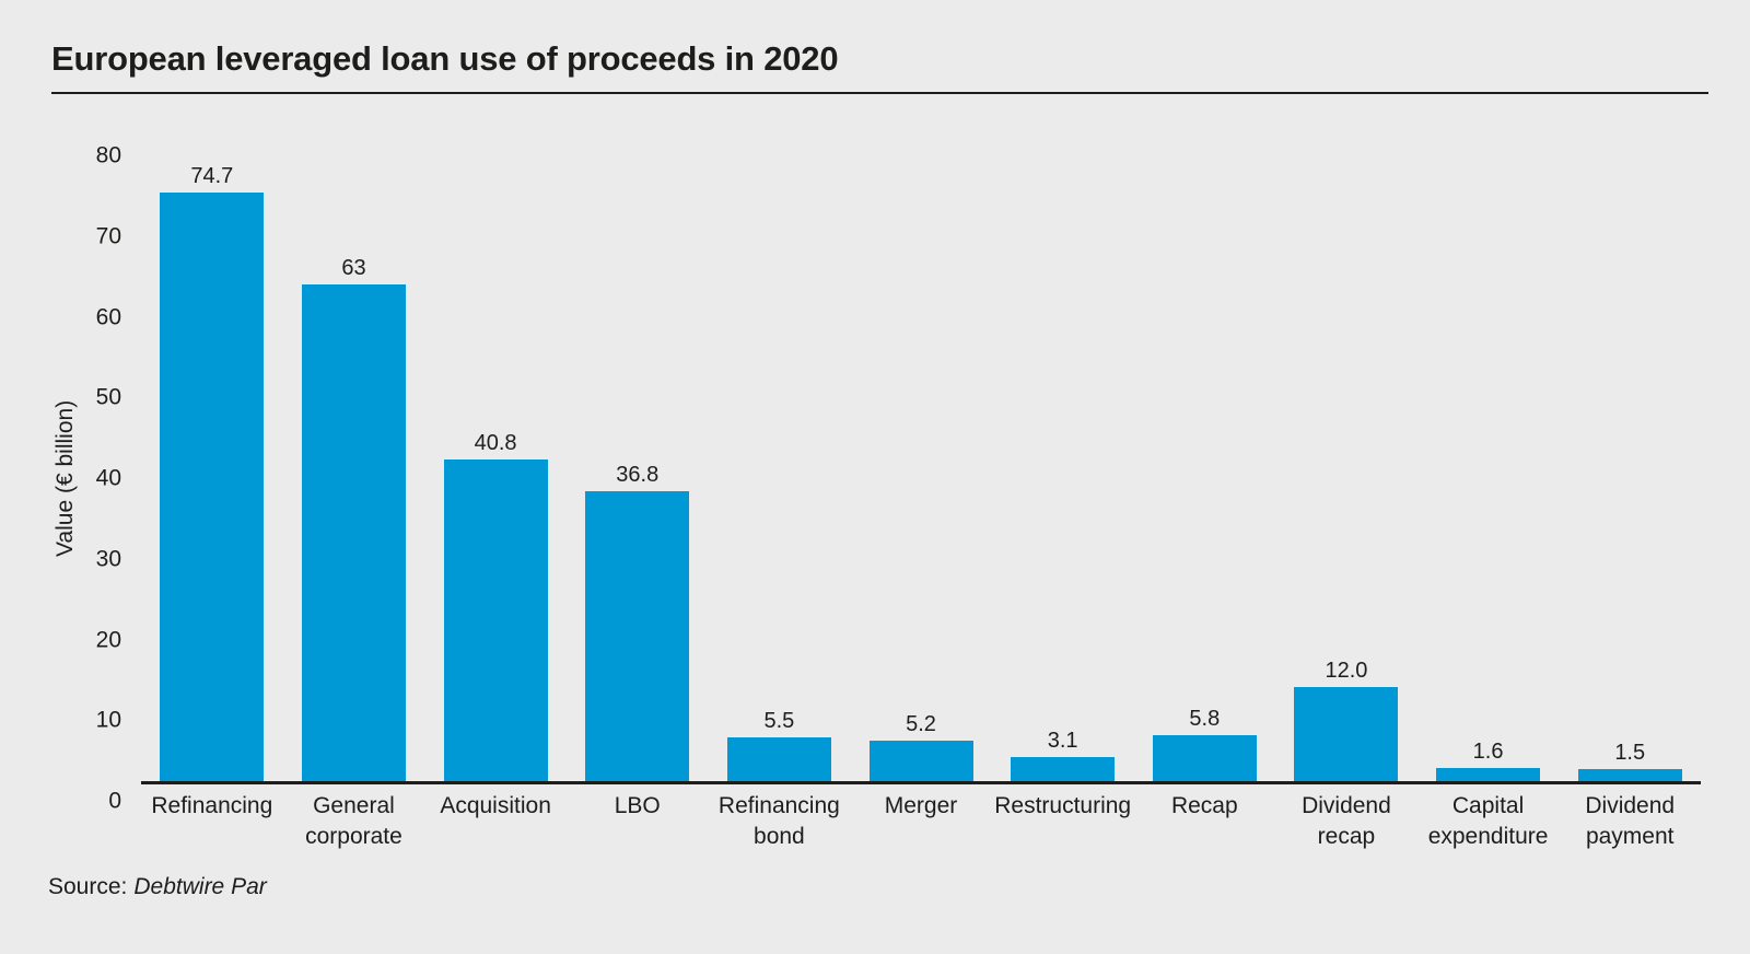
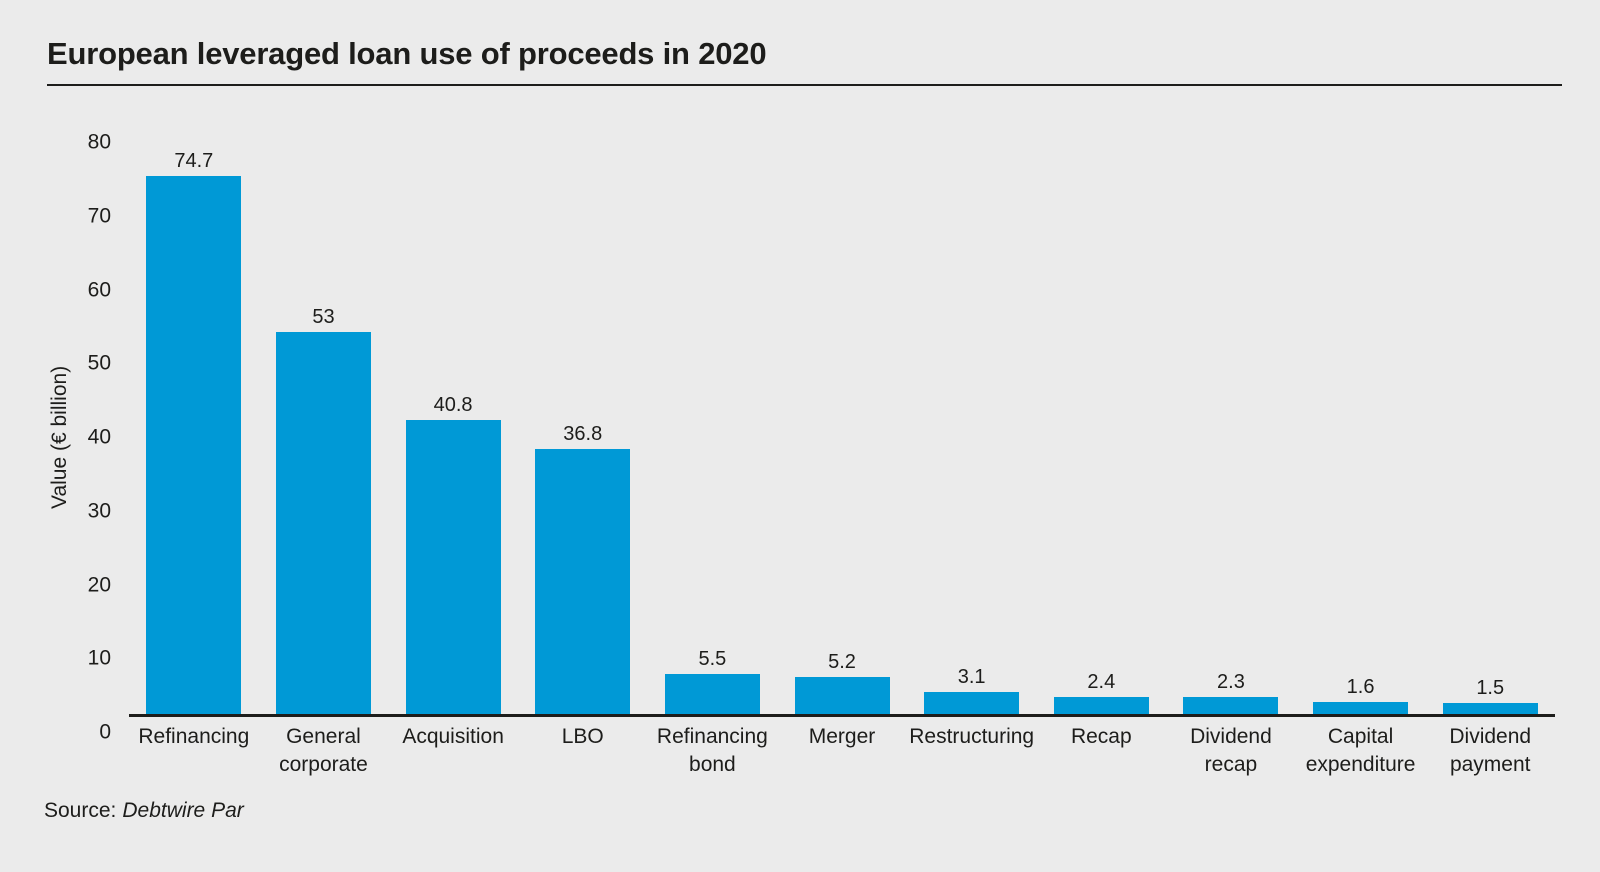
General corporate: 63 -> 53
Recap: 5.8 -> 2.4
Dividend recap: 12.0 -> 2.3
